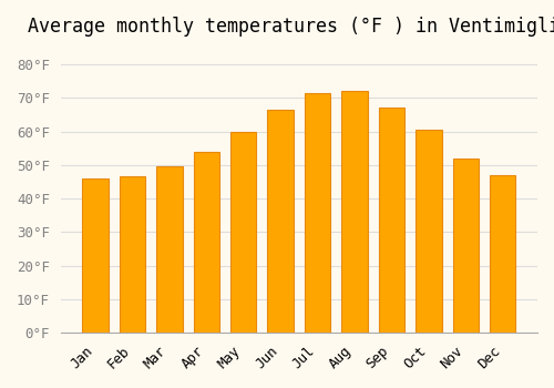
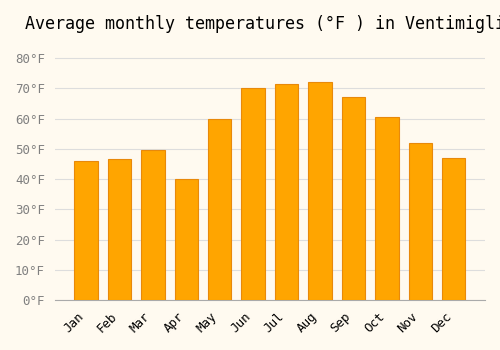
Apr: 54.0°F -> 40.0°F
Jun: 66.5°F -> 70.0°F
